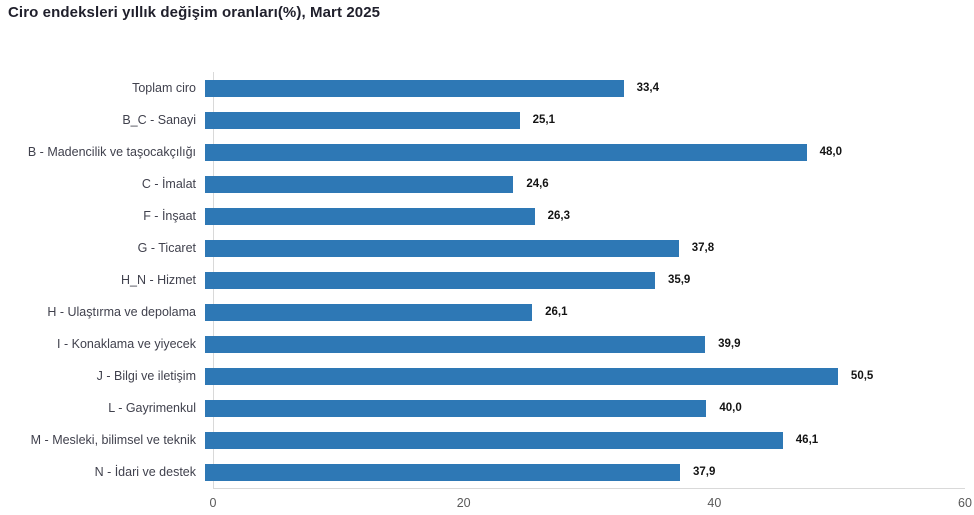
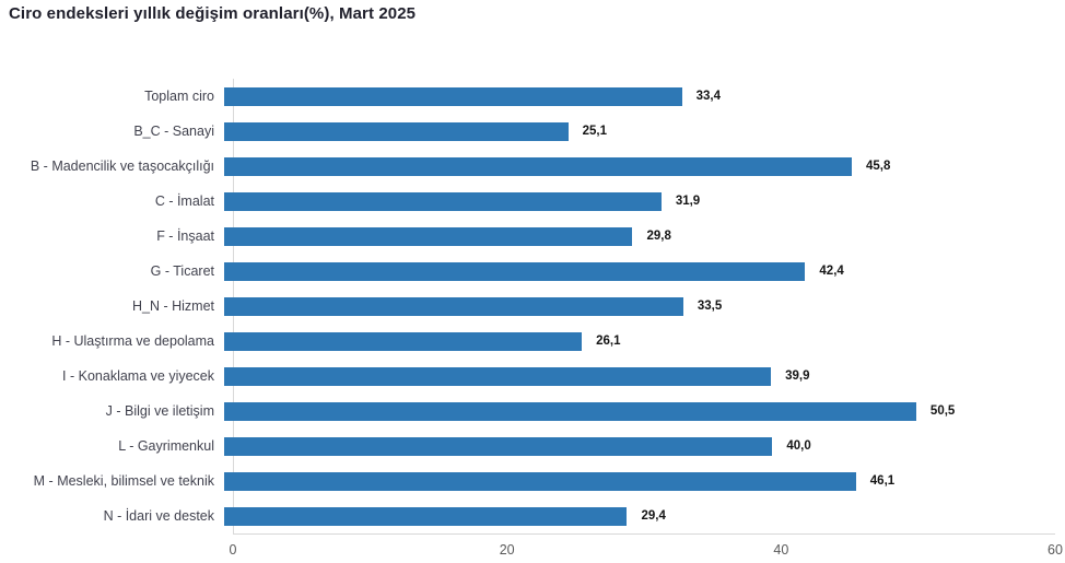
B - Madencilik ve taşocakçılığı: 48,0 -> 45,8
C - İmalat: 24,6 -> 31,9
F - İnşaat: 26,3 -> 29,8
G - Ticaret: 37,8 -> 42,4
H_N - Hizmet: 35,9 -> 33,5
N - İdari ve destek: 37,9 -> 29,4
